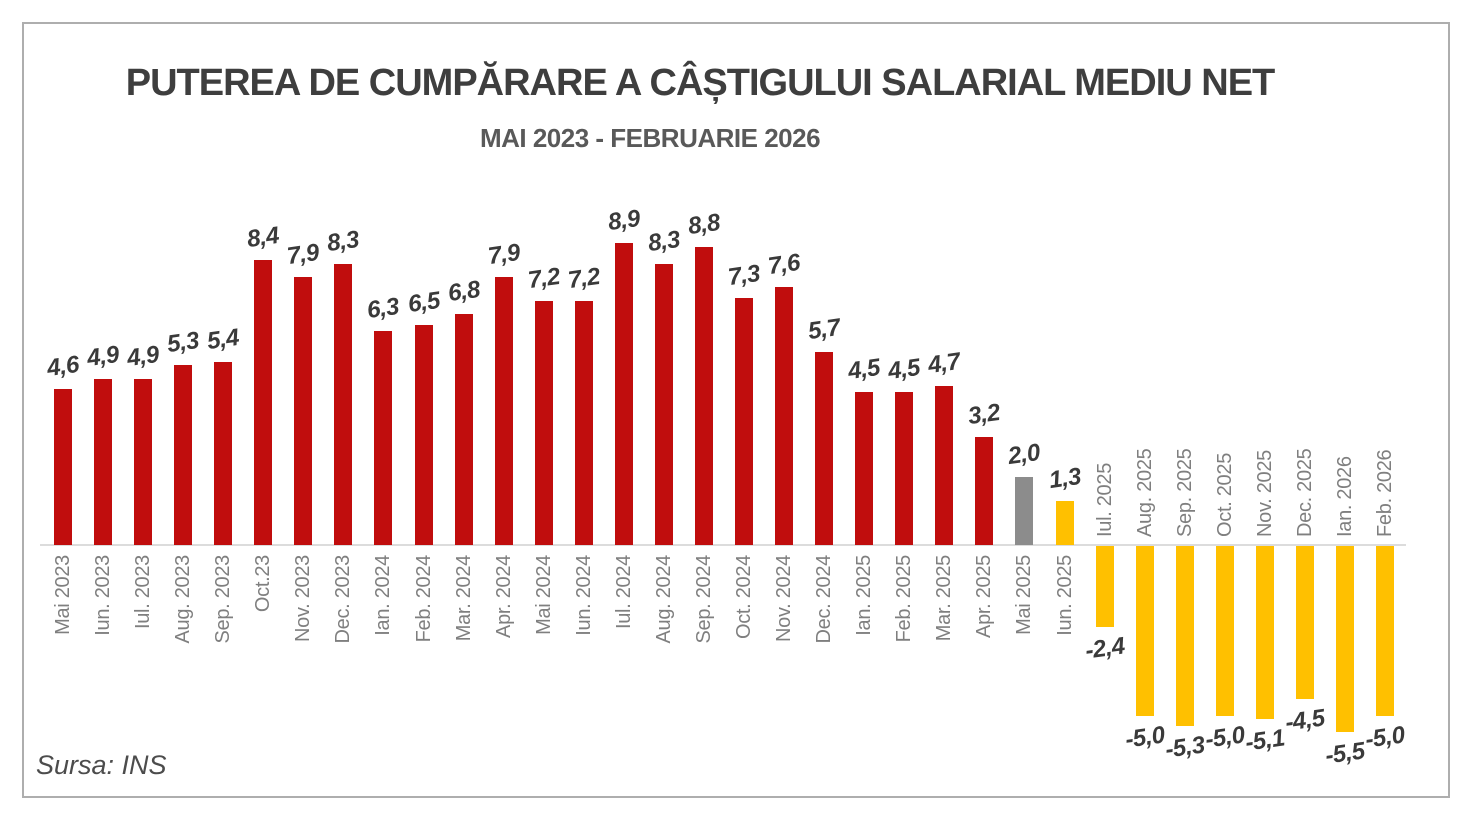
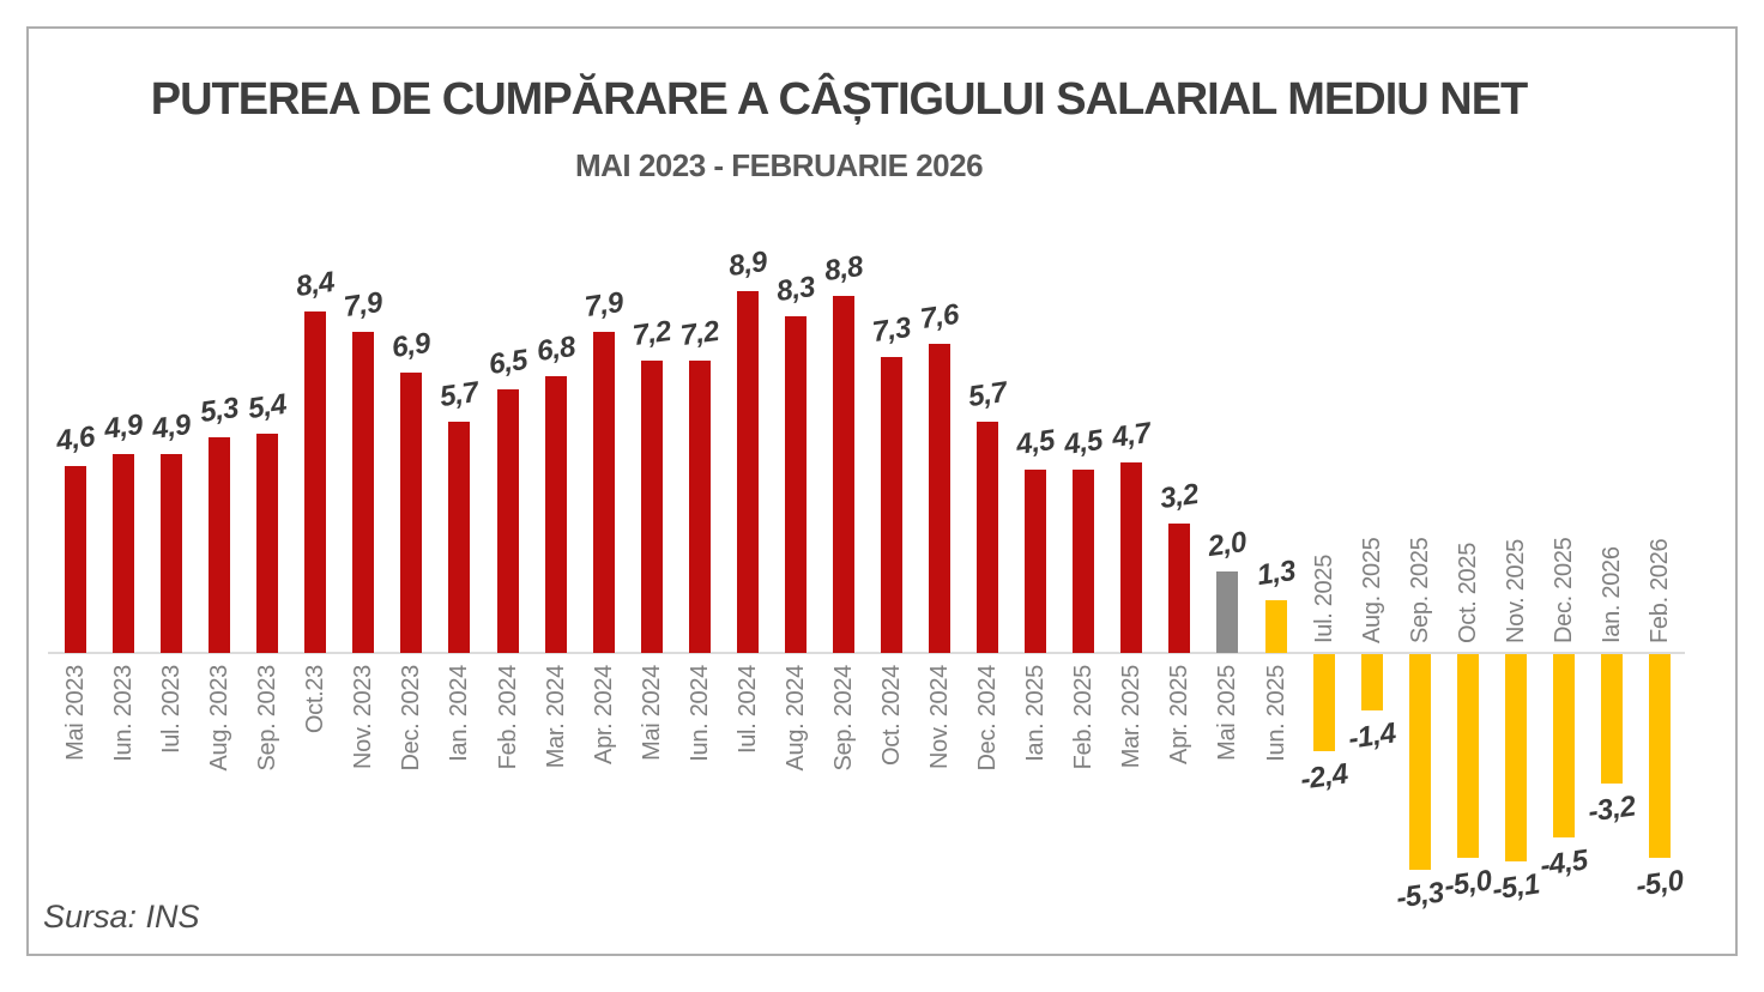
Dec. 2023: 8,3 -> 6,9
Ian. 2024: 6,3 -> 5,7
Aug. 2025: -5,0 -> -1,4
Ian. 2026: -5,5 -> -3,2
